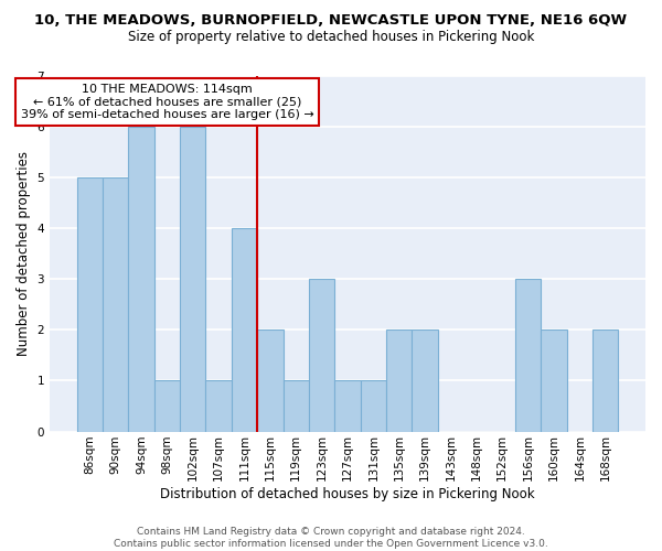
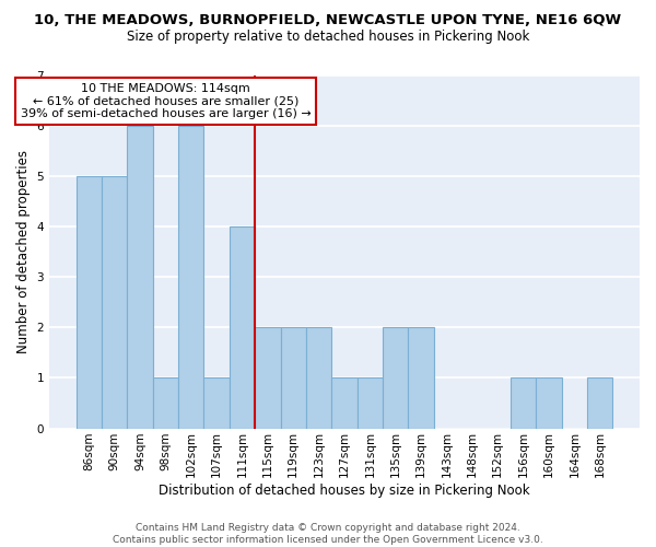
119sqm: 1 -> 2
123sqm: 3 -> 2
156sqm: 3 -> 1
160sqm: 2 -> 1
168sqm: 2 -> 1
